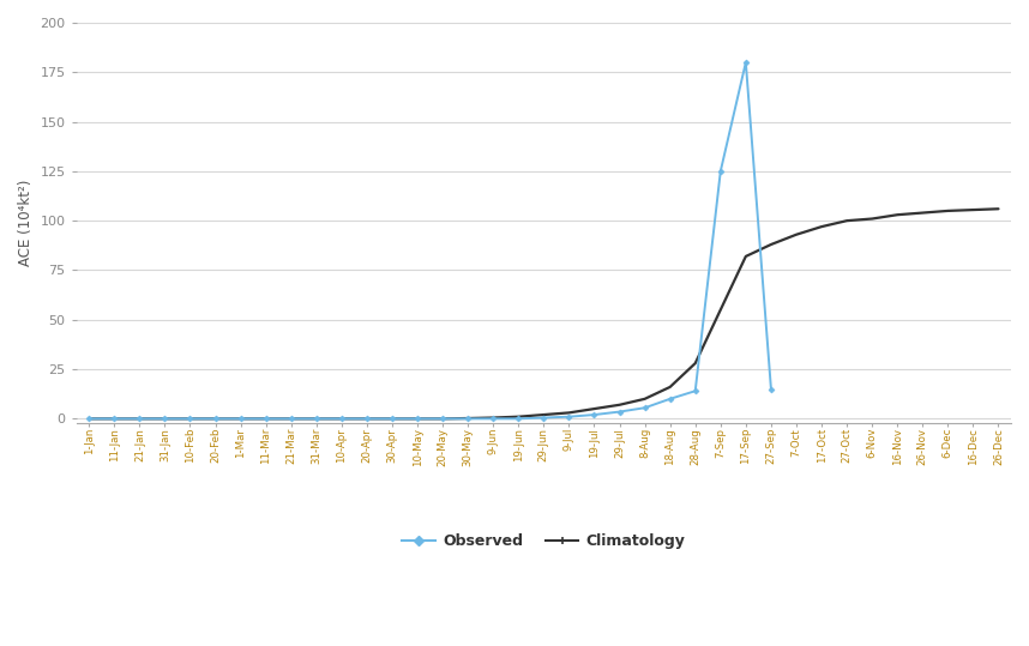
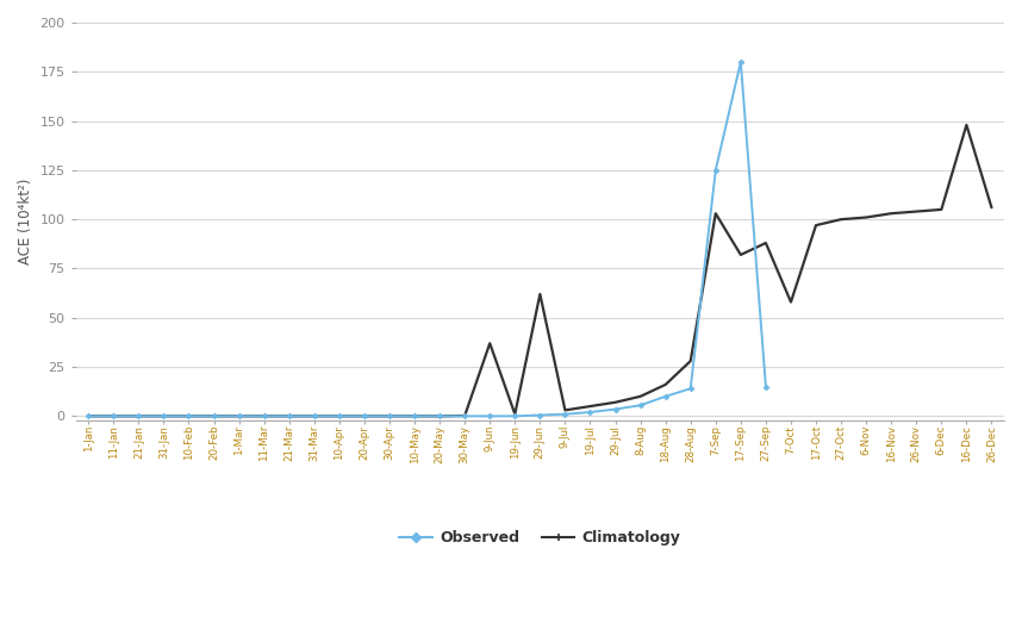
Climatology/9-Jun: 0 -> 37
Climatology/29-Jun: 2 -> 62
Climatology/7-Sep: 55 -> 103
Climatology/7-Oct: 93 -> 58
Climatology/16-Dec: 106 -> 148
